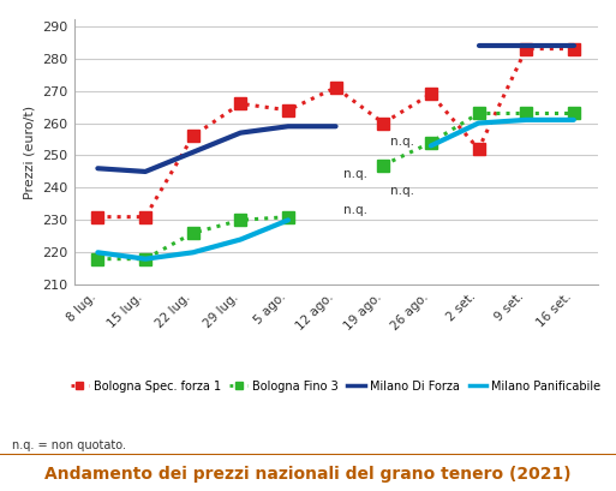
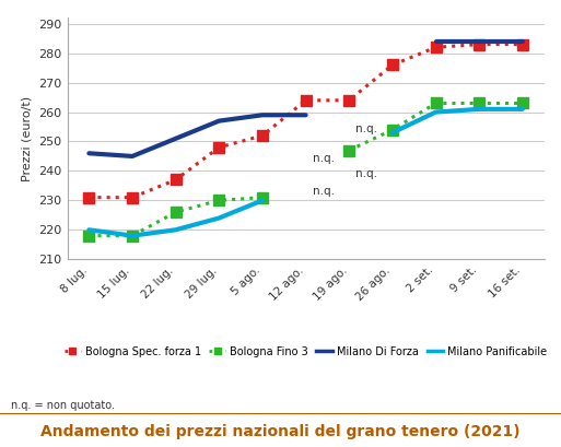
Bologna Spec. forza 1/22 lug.: 256 -> 237
Bologna Spec. forza 1/29 lug.: 266 -> 248
Bologna Spec. forza 1/5 ago.: 264 -> 252
Bologna Spec. forza 1/12 ago.: 271 -> 264
Bologna Spec. forza 1/19 ago.: 260 -> 264
Bologna Spec. forza 1/26 ago.: 269 -> 276
Bologna Spec. forza 1/2 set.: 252 -> 282
